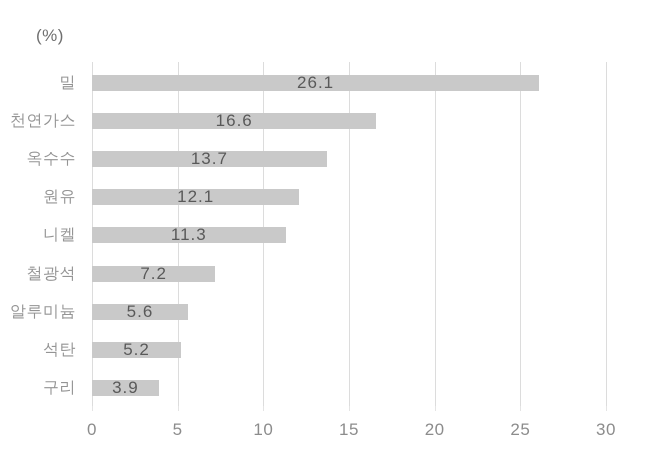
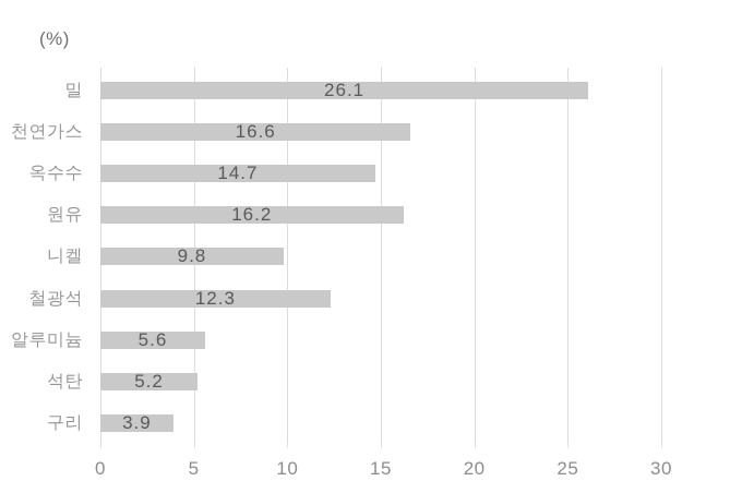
옥수수: 13.7 -> 14.7
원유: 12.1 -> 16.2
니켈: 11.3 -> 9.8
철광석: 7.2 -> 12.3
